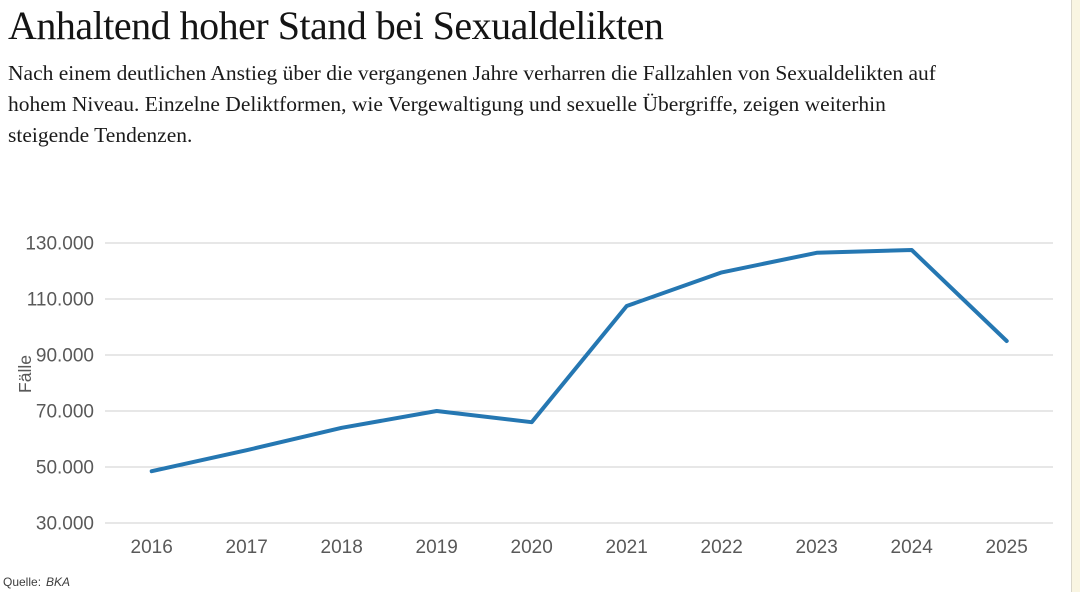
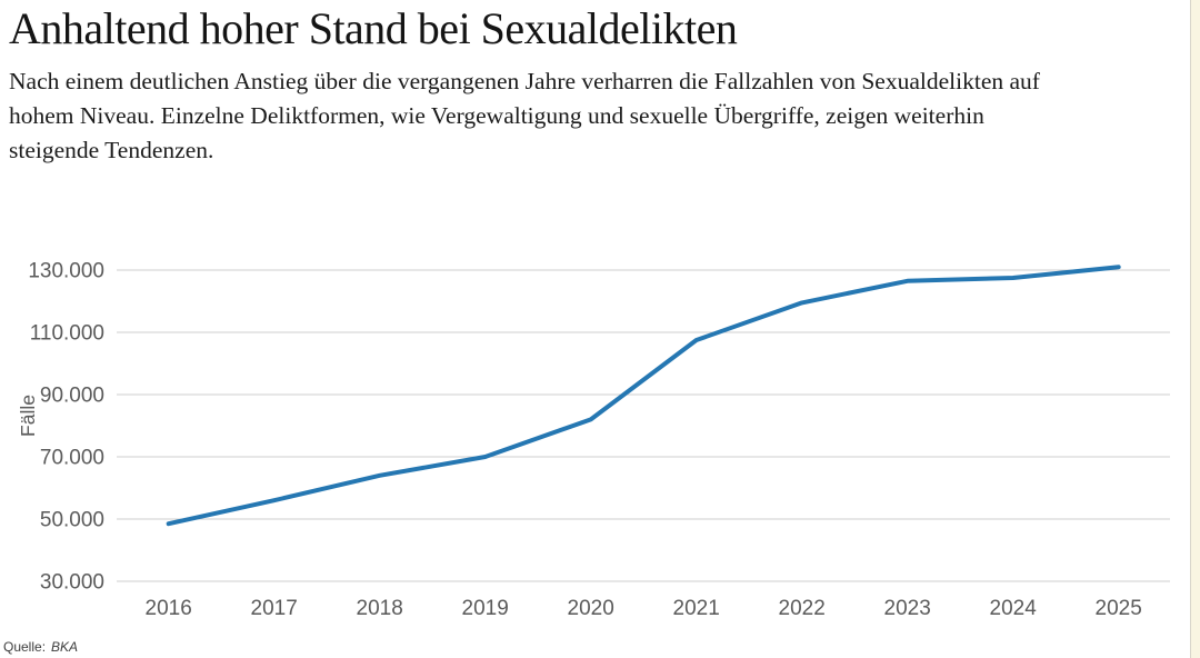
2020: 66000 -> 82000
2025: 95000 -> 131000
